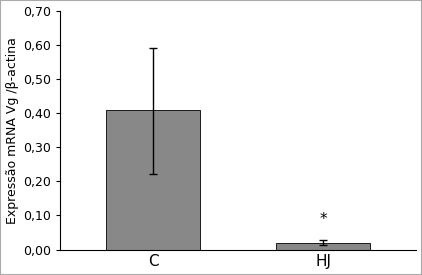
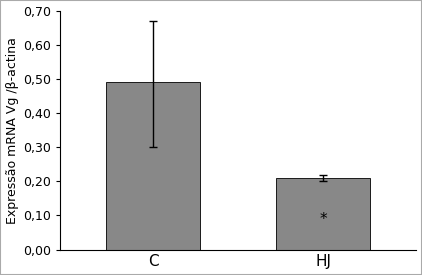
C: 0,41 -> 0,49
HJ: 0,02 -> 0,21
